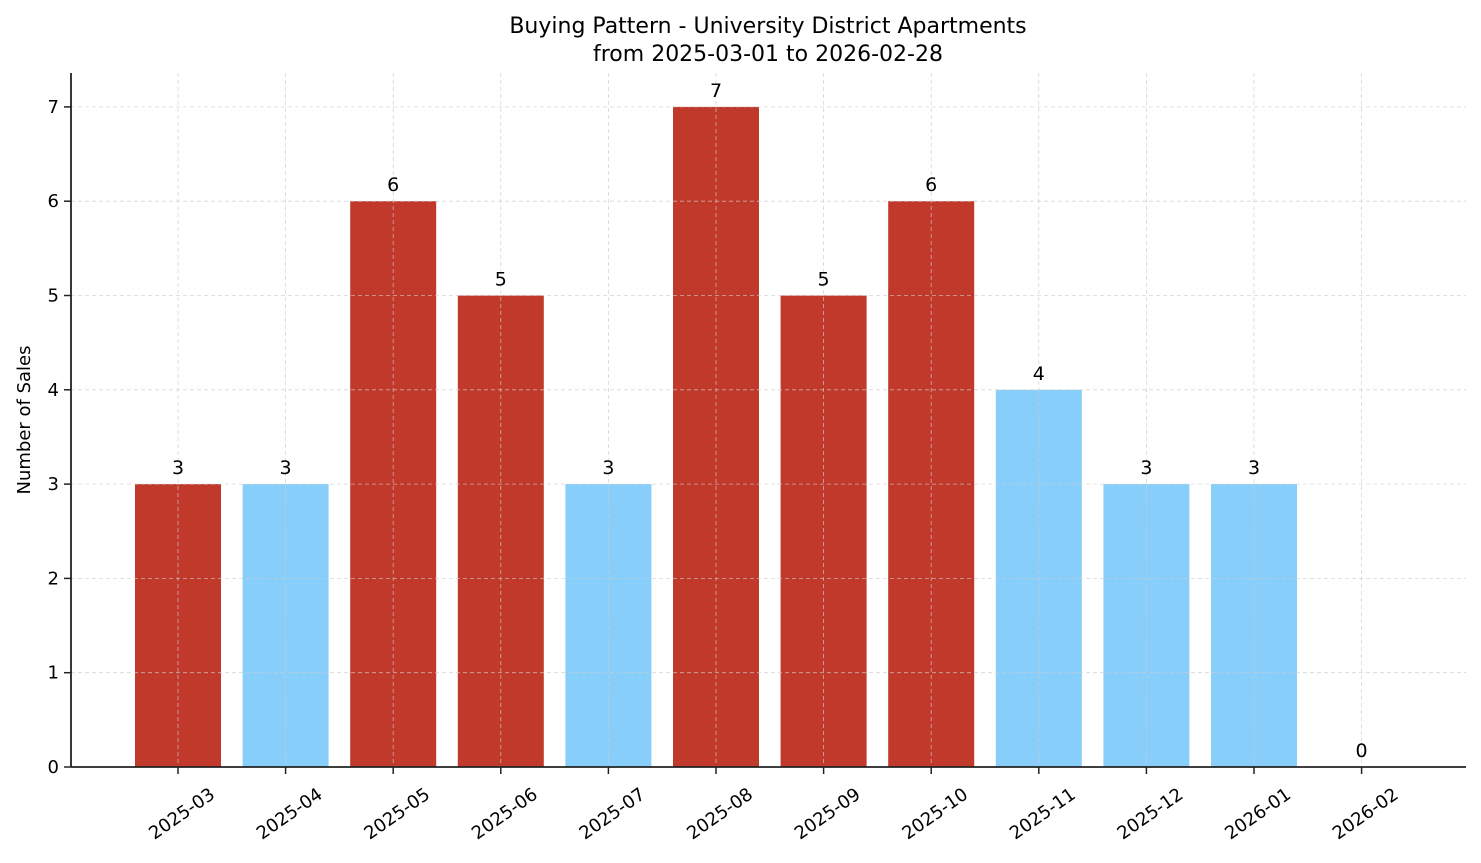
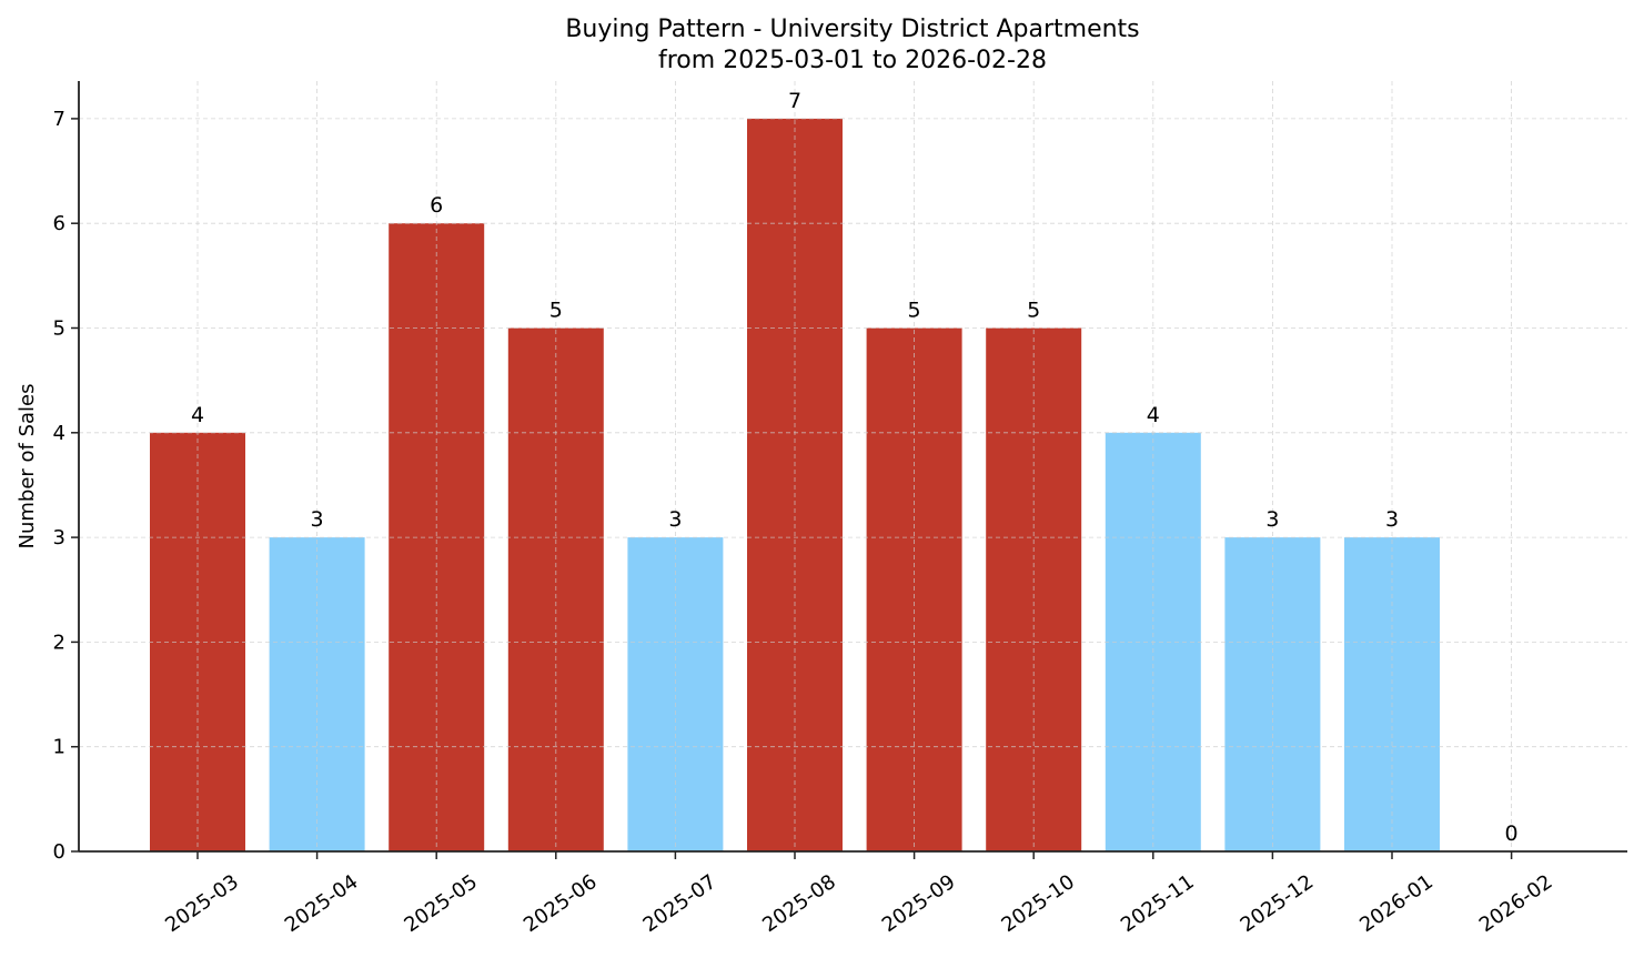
2025-03: 3 -> 4
2025-10: 6 -> 5
